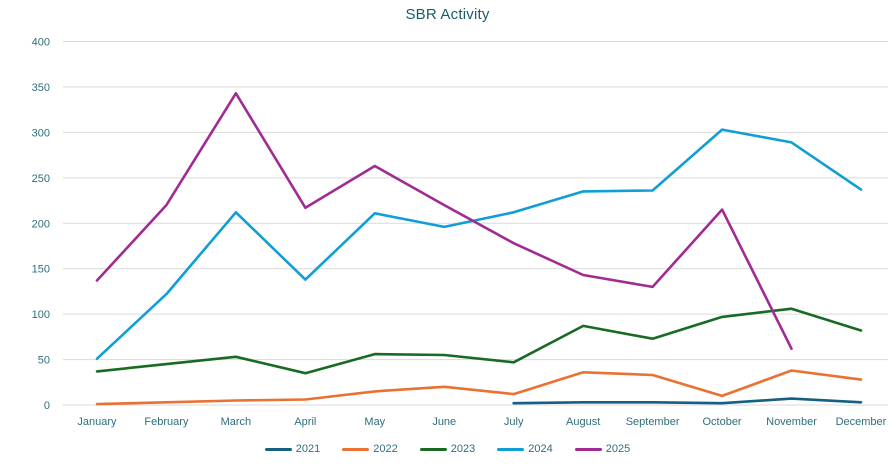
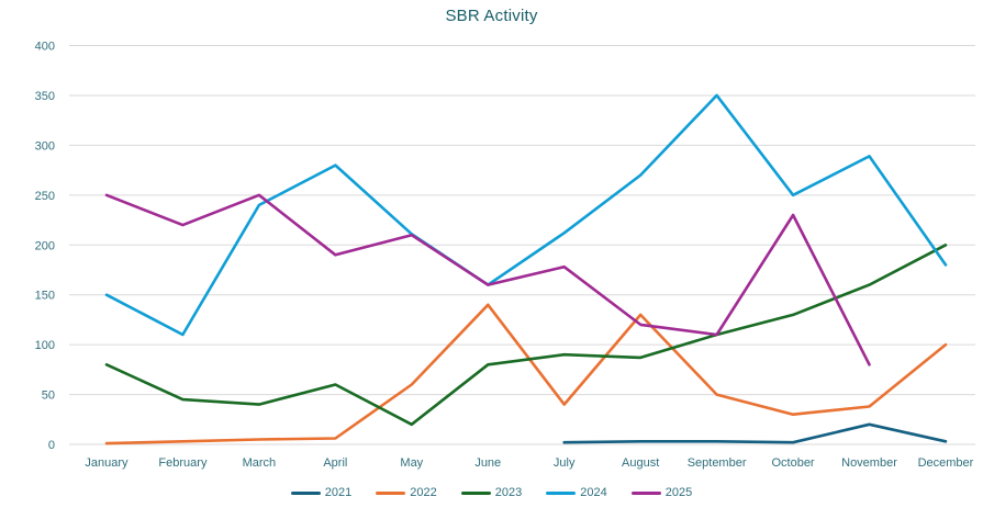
2023/January: 40 -> 80
2024/January: 50 -> 150
2025/January: 140 -> 250
2024/February: 120 -> 110
2023/March: 50 -> 40
2024/March: 210 -> 240
2025/March: 340 -> 250
2023/April: 40 -> 60
2024/April: 140 -> 280
2025/April: 220 -> 190
2022/May: 20 -> 60
2023/May: 60 -> 20
2025/May: 260 -> 210
2022/June: 20 -> 140
2023/June: 60 -> 80
2024/June: 200 -> 160
2025/June: 220 -> 160
2022/July: 10 -> 40
2023/July: 50 -> 90
2022/August: 40 -> 130
2024/August: 240 -> 270
2025/August: 140 -> 120
2022/September: 30 -> 50
2023/September: 70 -> 110
2024/September: 240 -> 350
2025/September: 130 -> 110
2022/October: 10 -> 30
2023/October: 100 -> 130
2024/October: 300 -> 250
2025/October: 220 -> 230
2021/November: 10 -> 20
2023/November: 110 -> 160
2025/November: 60 -> 80
2022/December: 30 -> 100
2023/December: 80 -> 200
2024/December: 240 -> 180
